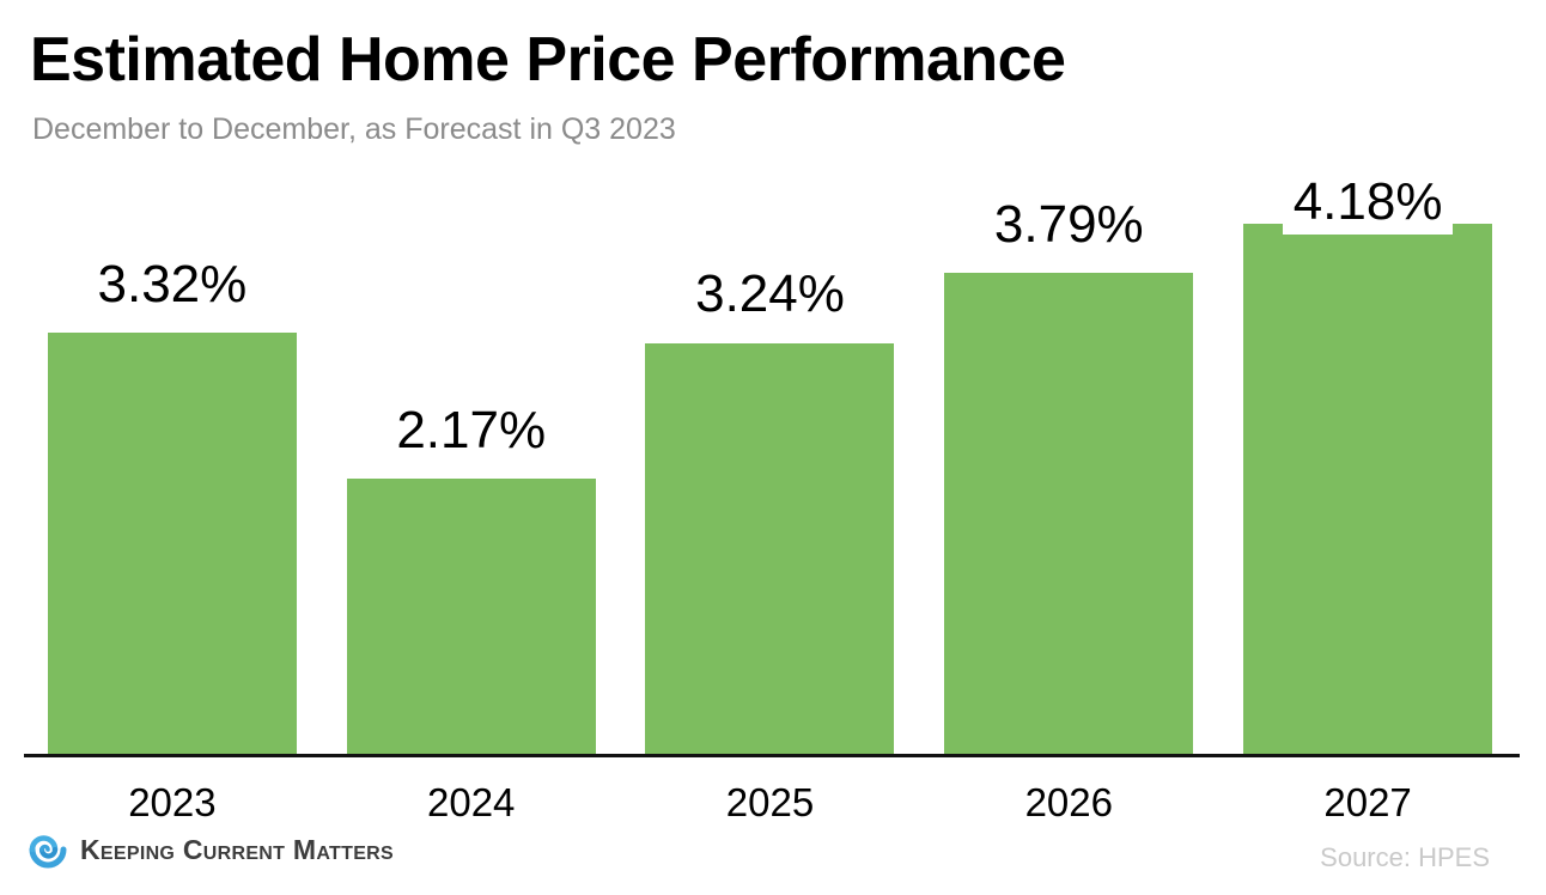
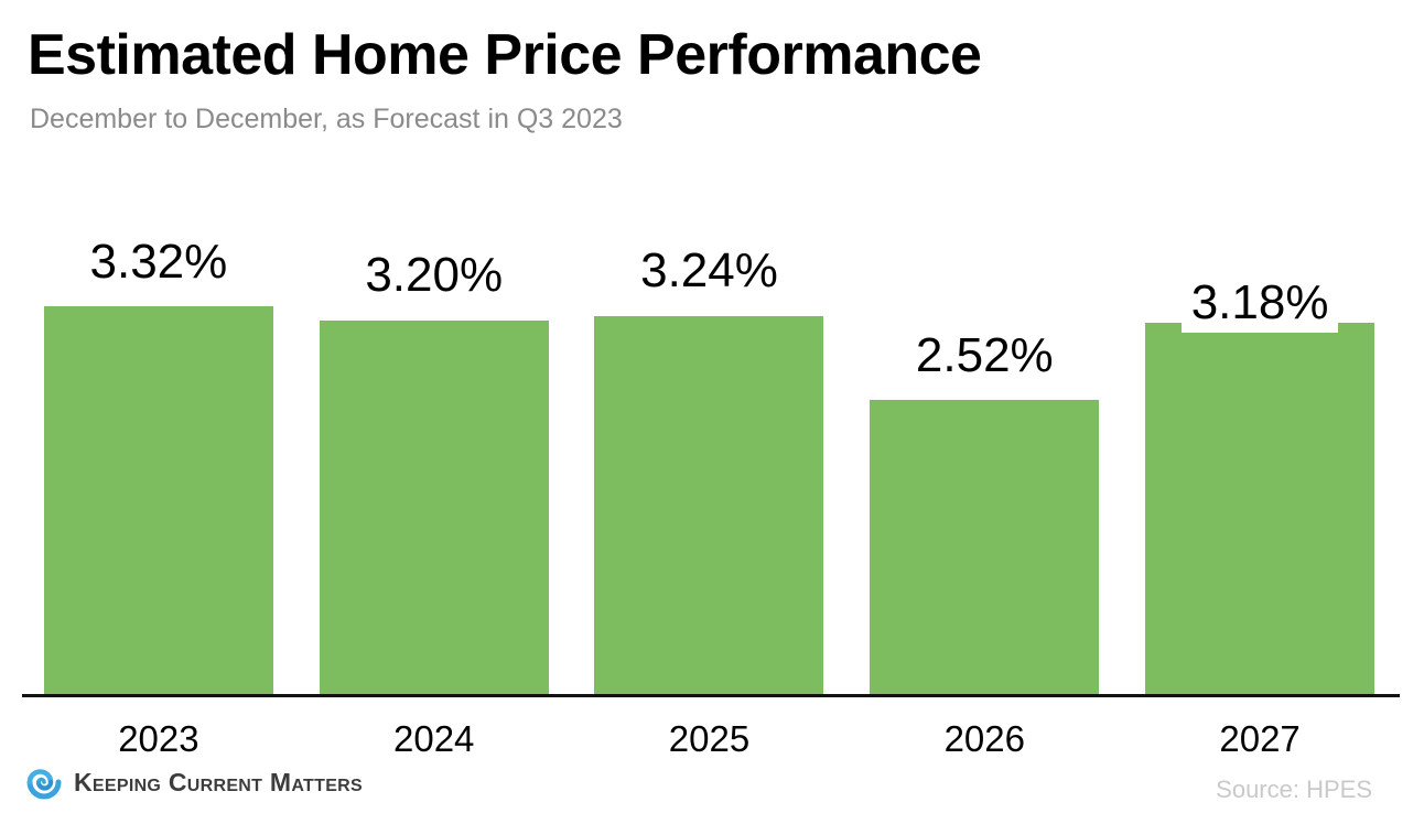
2024: 2.17% -> 3.20%
2026: 3.79% -> 2.52%
2027: 4.18% -> 3.18%
